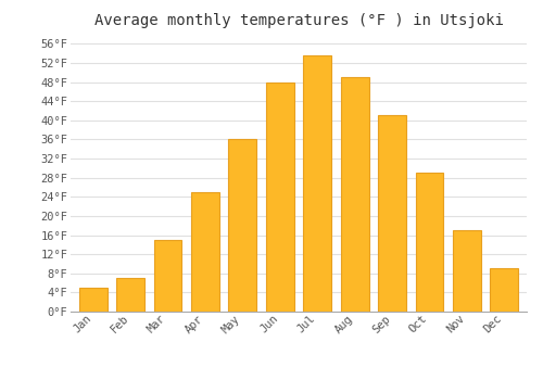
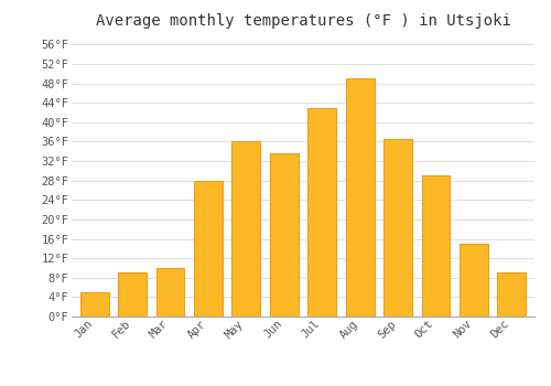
Feb: 7.0°F -> 9.0°F
Mar: 15.0°F -> 10.0°F
Apr: 25.0°F -> 28.0°F
Jun: 48.0°F -> 33.5°F
Jul: 53.5°F -> 43.0°F
Sep: 41.0°F -> 36.5°F
Nov: 17.0°F -> 15.0°F
